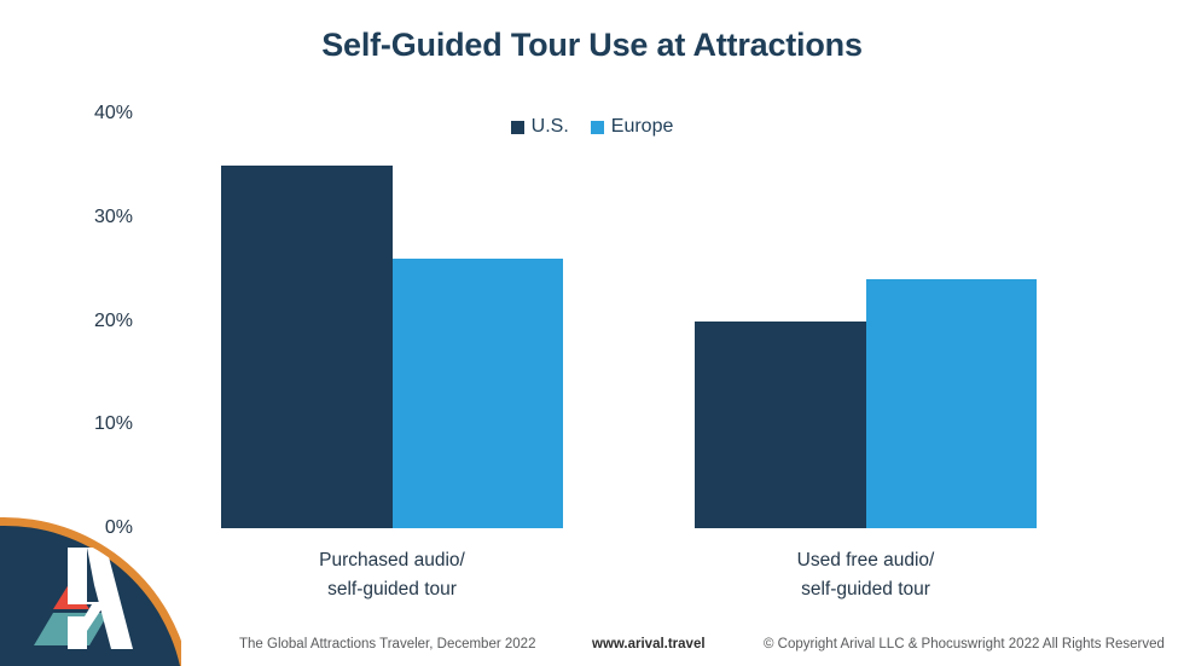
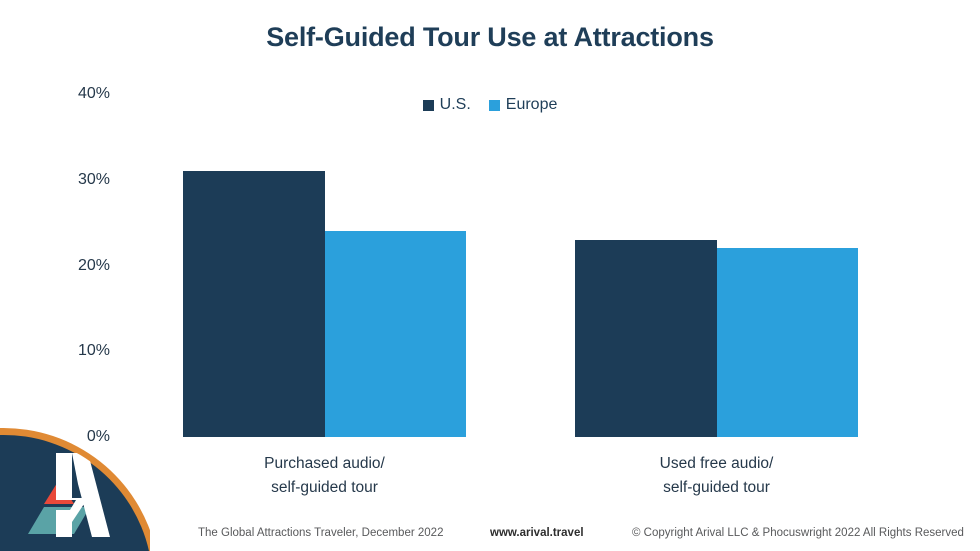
U.S./Purchased audio/ self-guided tour: 35% -> 31%
Europe/Purchased audio/ self-guided tour: 26% -> 24%
U.S./Used free audio/ self-guided tour: 20% -> 23%
Europe/Used free audio/ self-guided tour: 24% -> 22%
